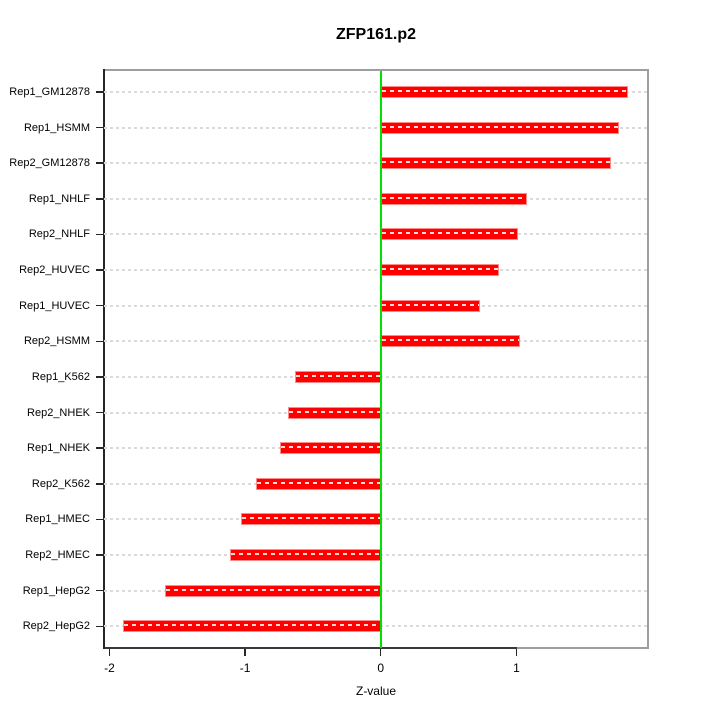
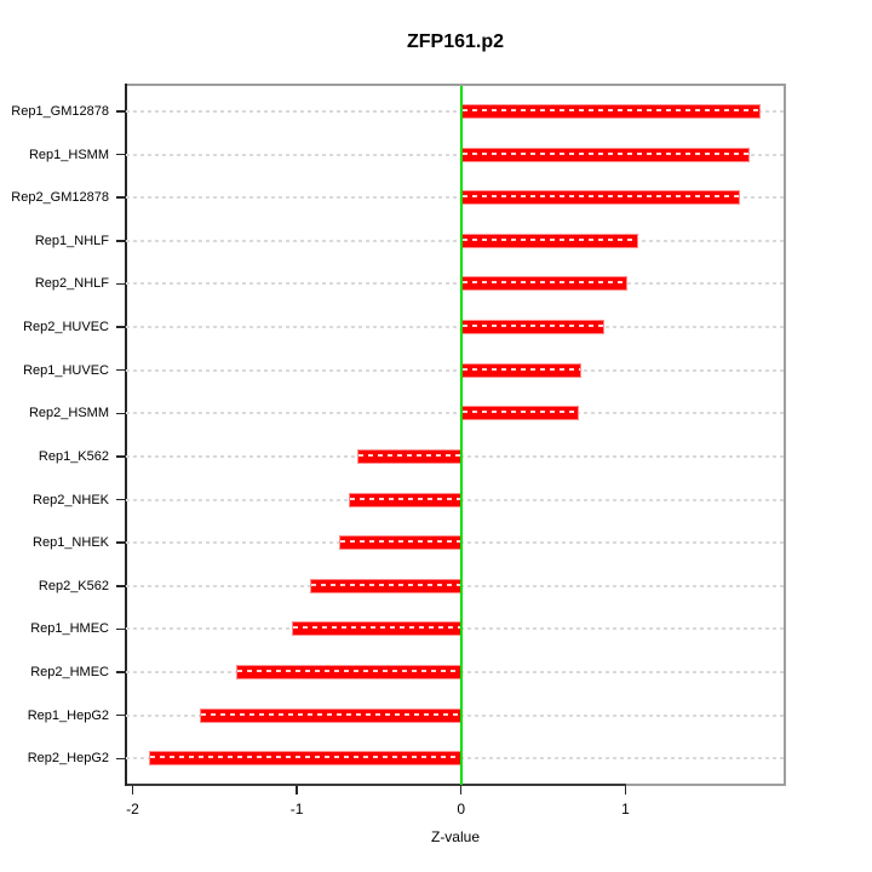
Rep2_HSMM: 1.03 -> 0.72
Rep2_HMEC: -1.11 -> -1.37
